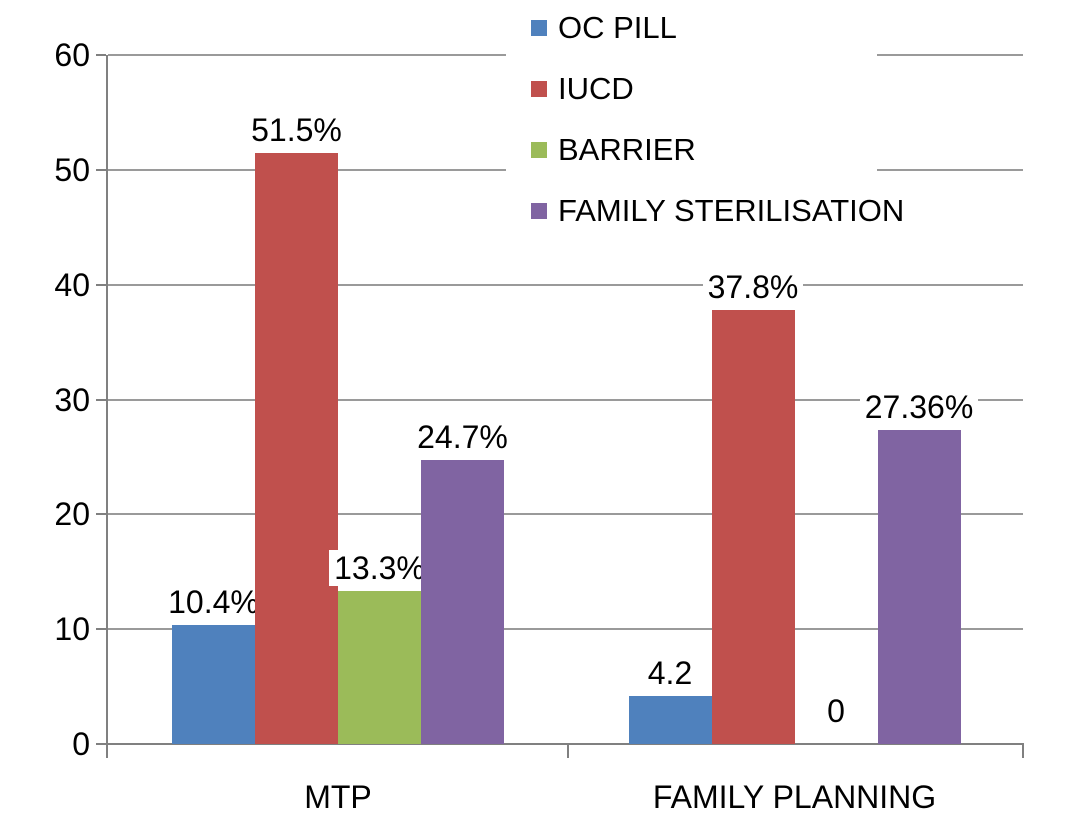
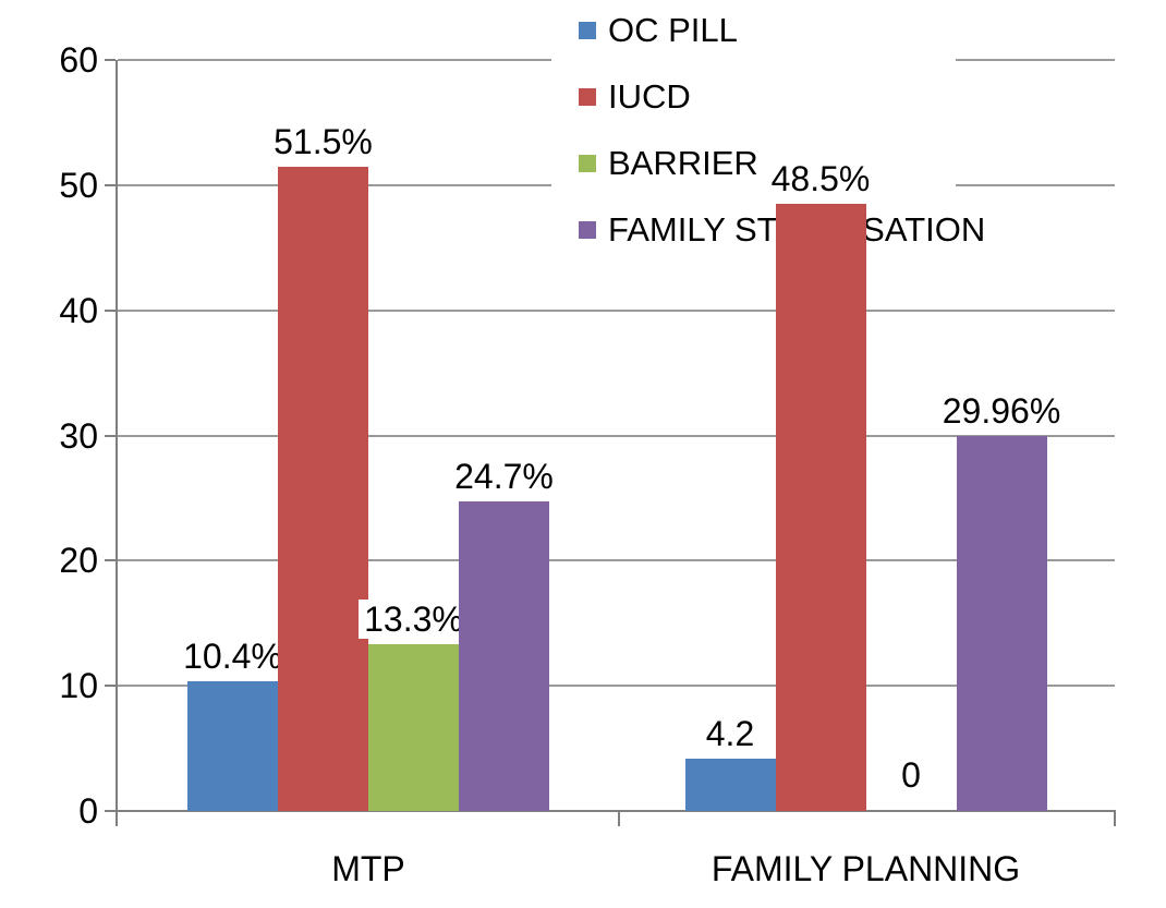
IUCD/FAMILY PLANNING: 37.8% -> 48.5%
FAMILY STERILISATION/FAMILY PLANNING: 27.36% -> 29.96%
